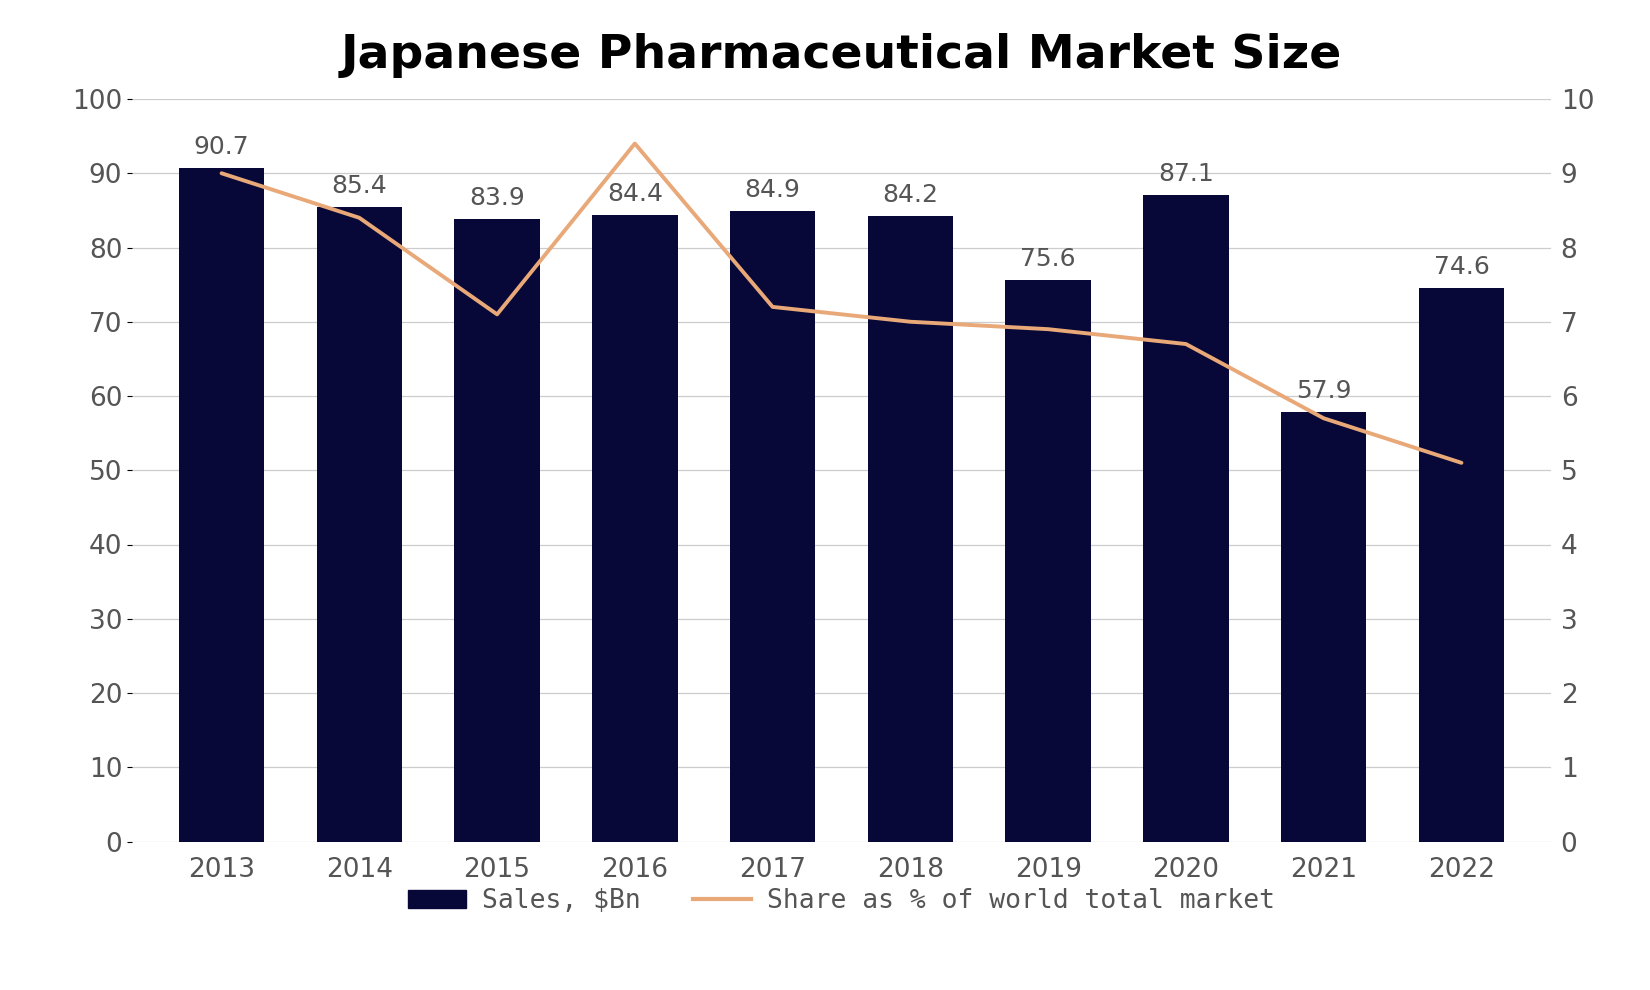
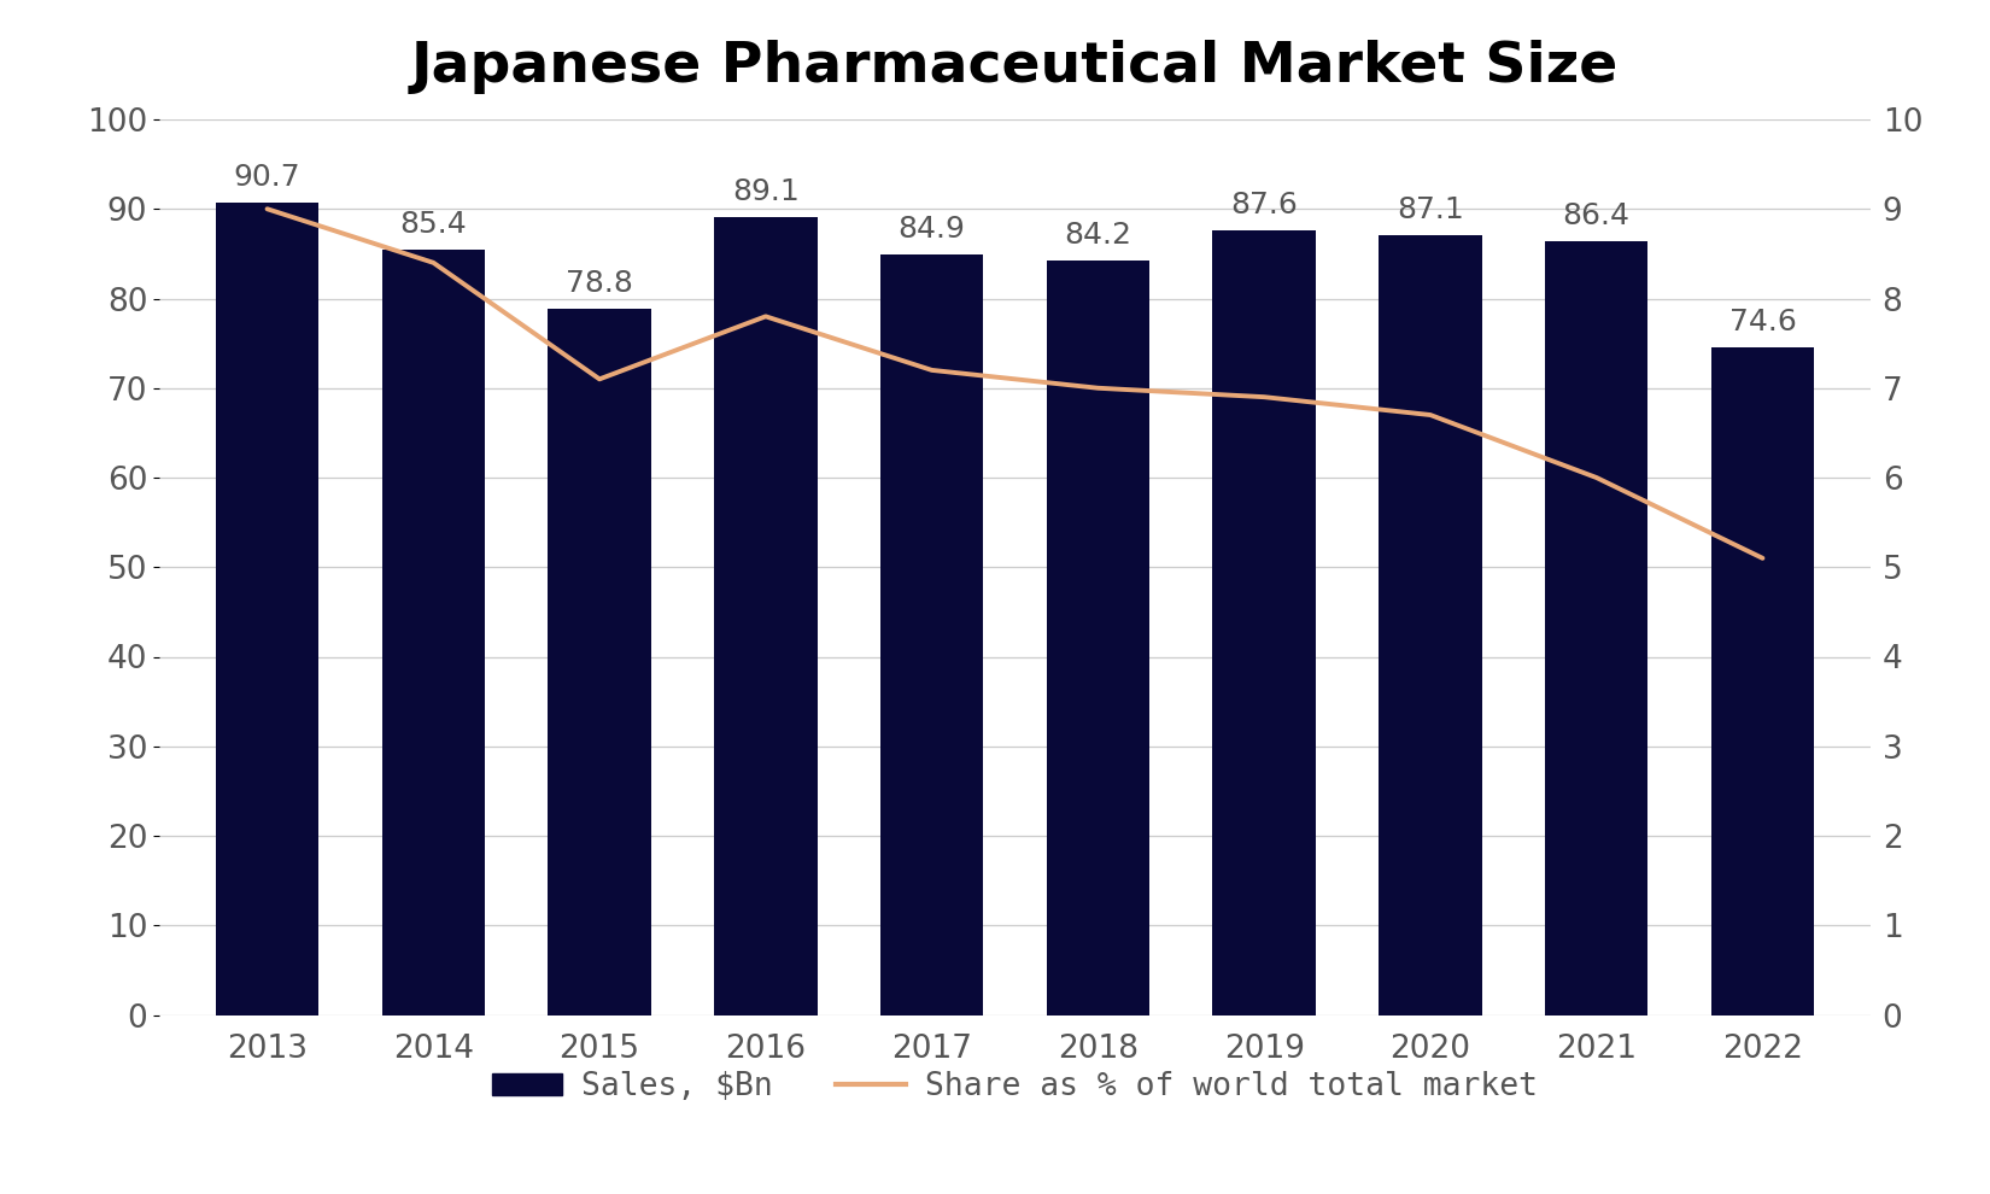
Sales, $Bn/2015: 83.9 -> 78.8
Sales, $Bn/2016: 84.4 -> 89.1
Share as % of world total market/2016: 9.4 -> 7.8
Sales, $Bn/2019: 75.6 -> 87.6
Sales, $Bn/2021: 57.9 -> 86.4
Share as % of world total market/2021: 5.7 -> 6.0
